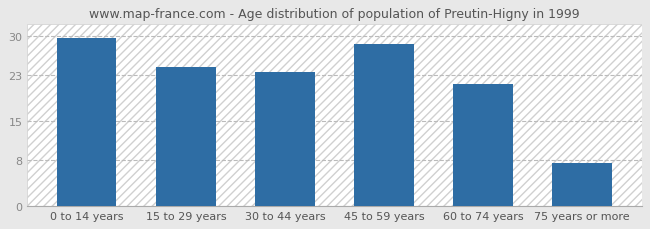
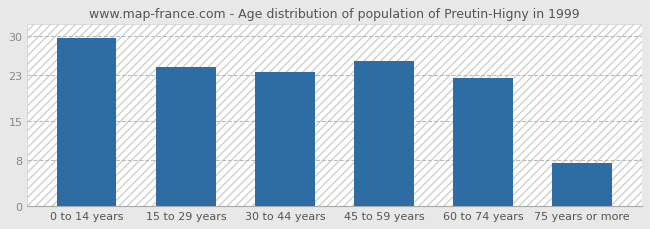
45 to 59 years: 28.6 -> 25.5
60 to 74 years: 21.4 -> 22.5
